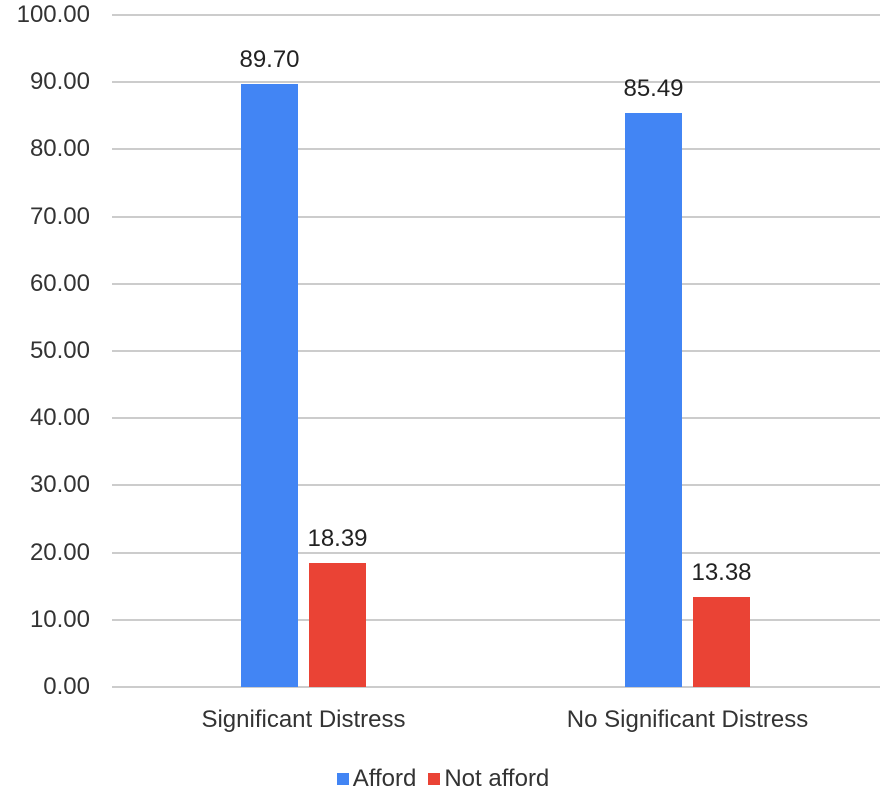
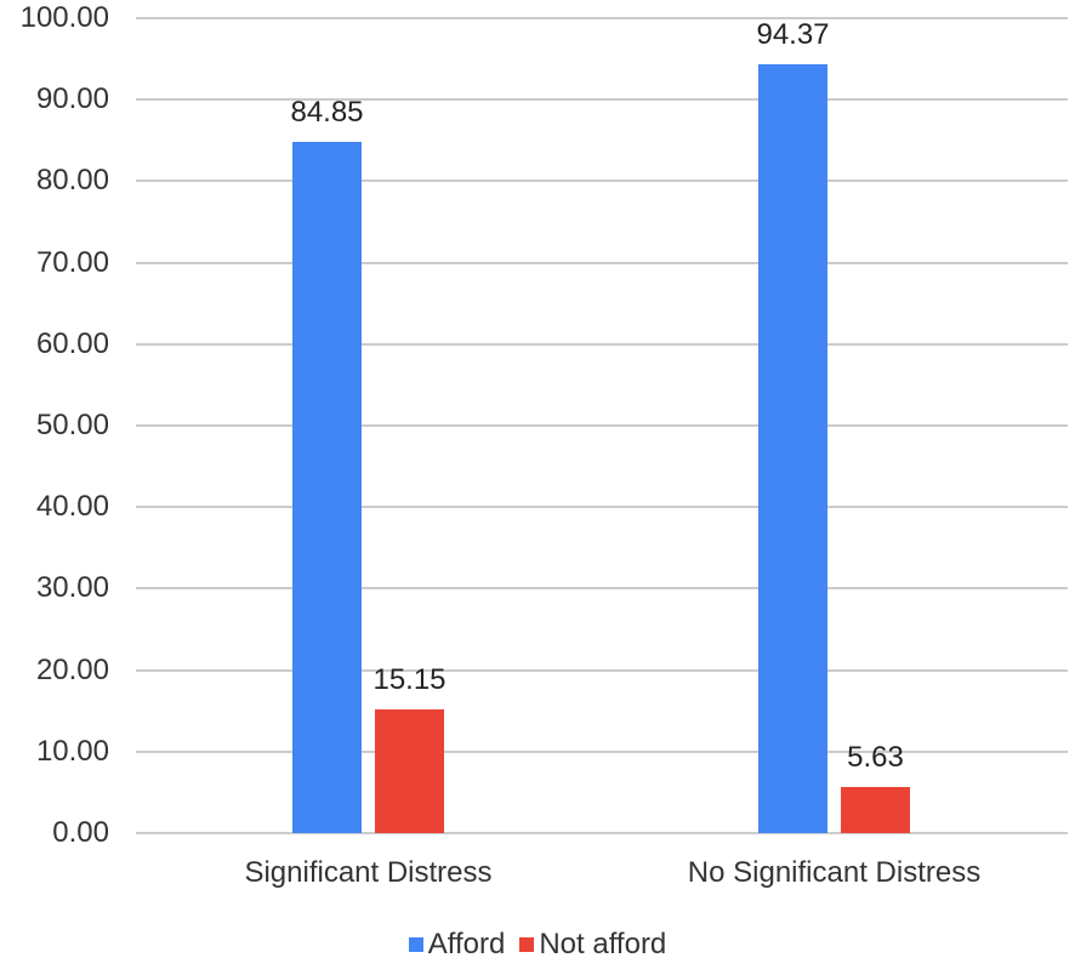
Afford/Significant Distress: 89.70 -> 84.85
Not afford/Significant Distress: 18.39 -> 15.15
Afford/No Significant Distress: 85.49 -> 94.37
Not afford/No Significant Distress: 13.38 -> 5.63
